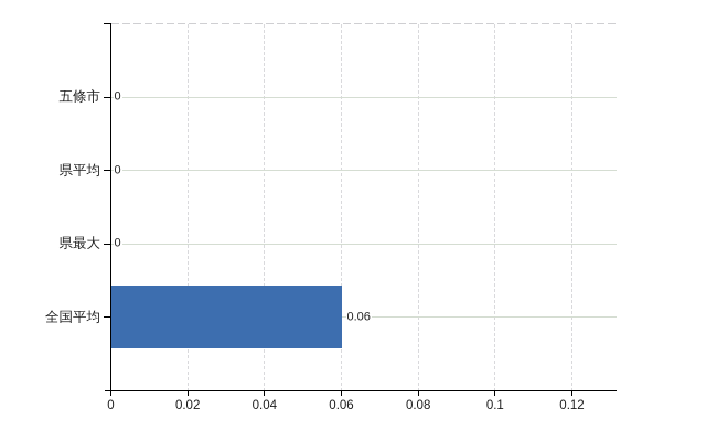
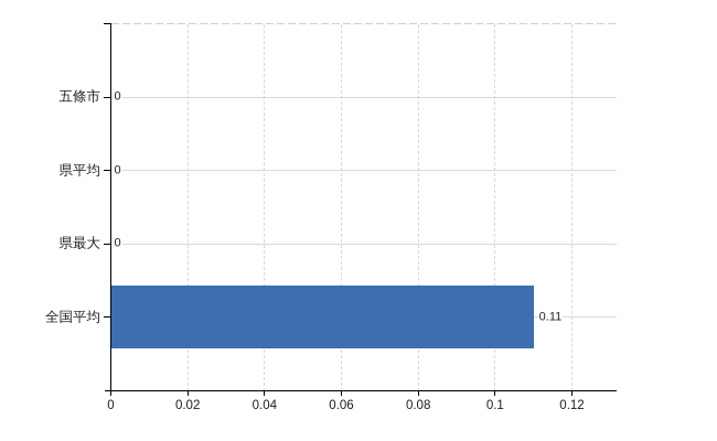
全国平均: 0.06 -> 0.11
